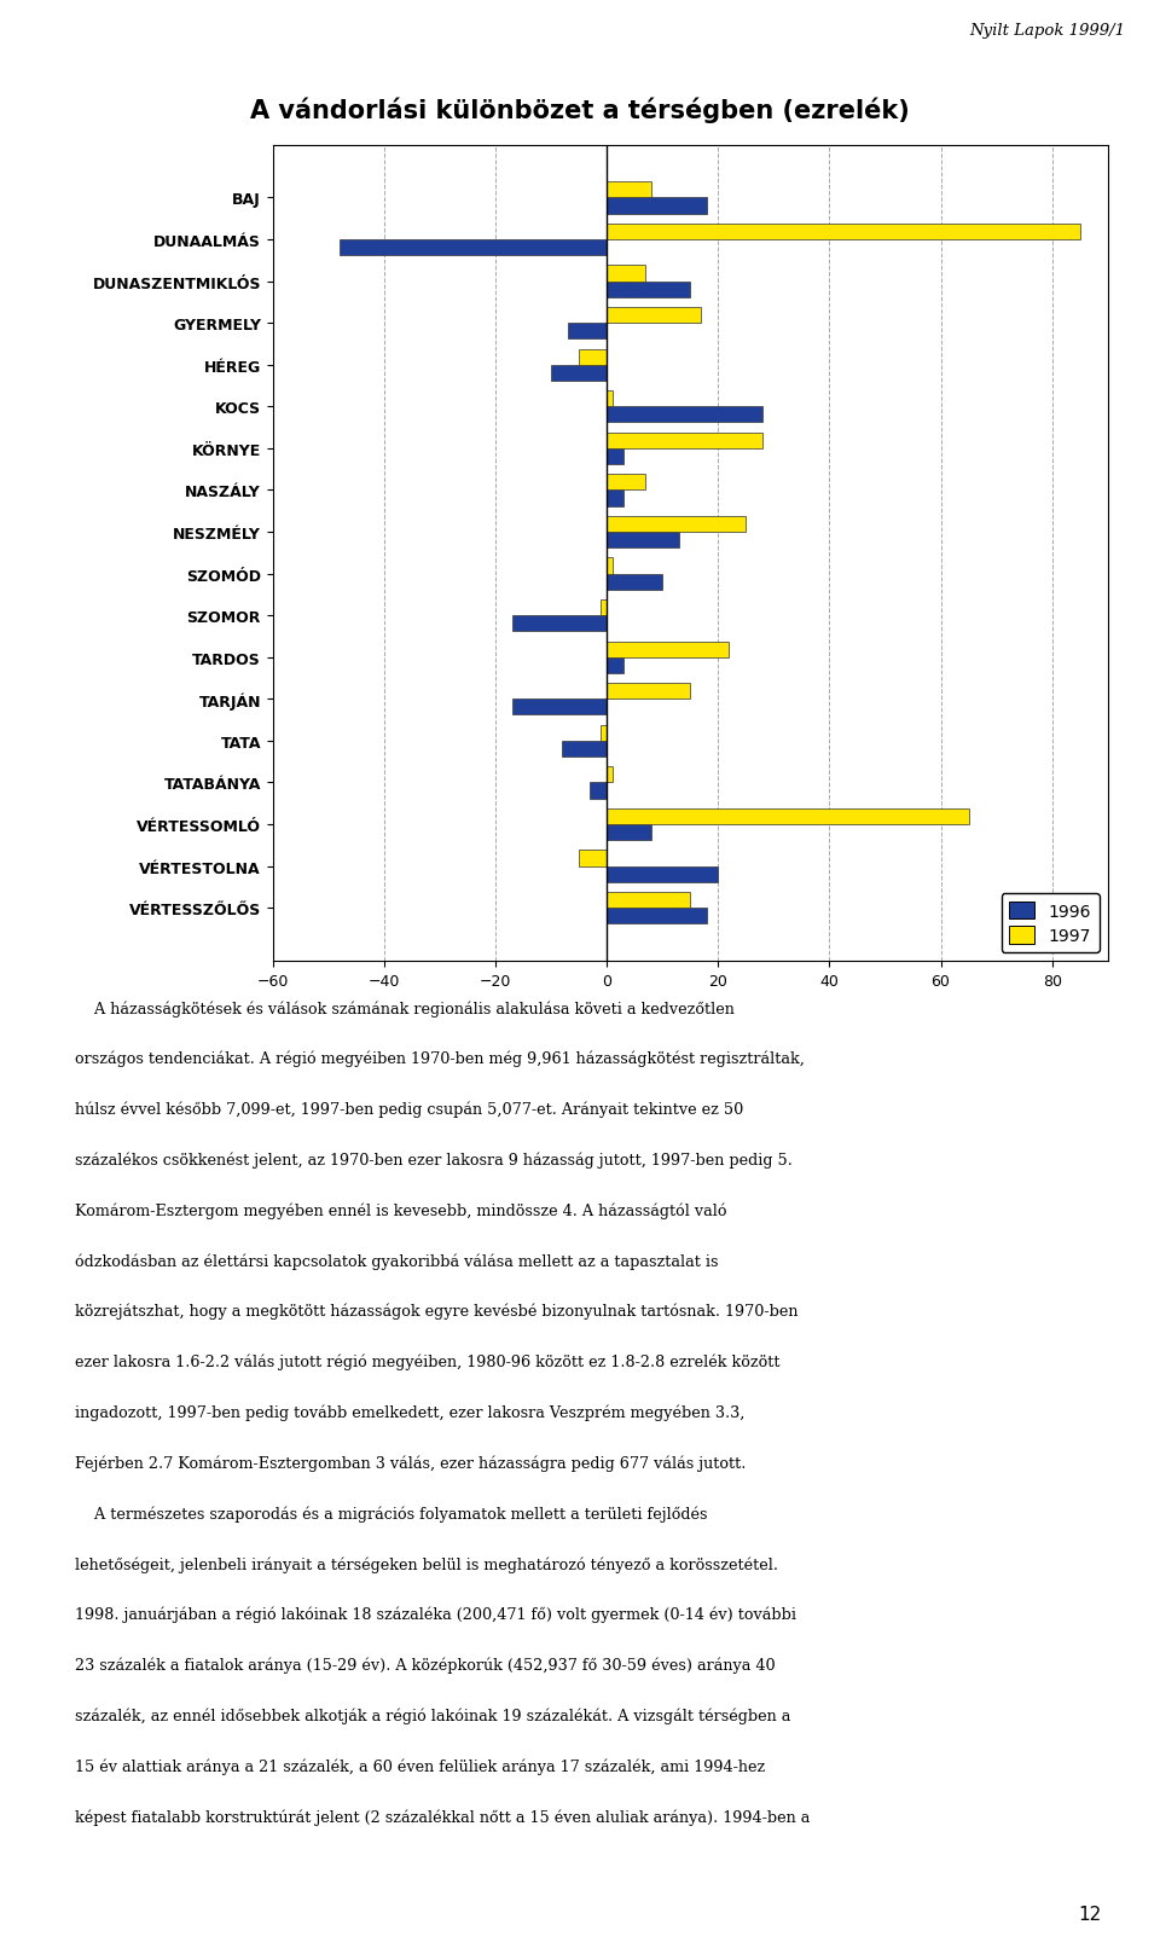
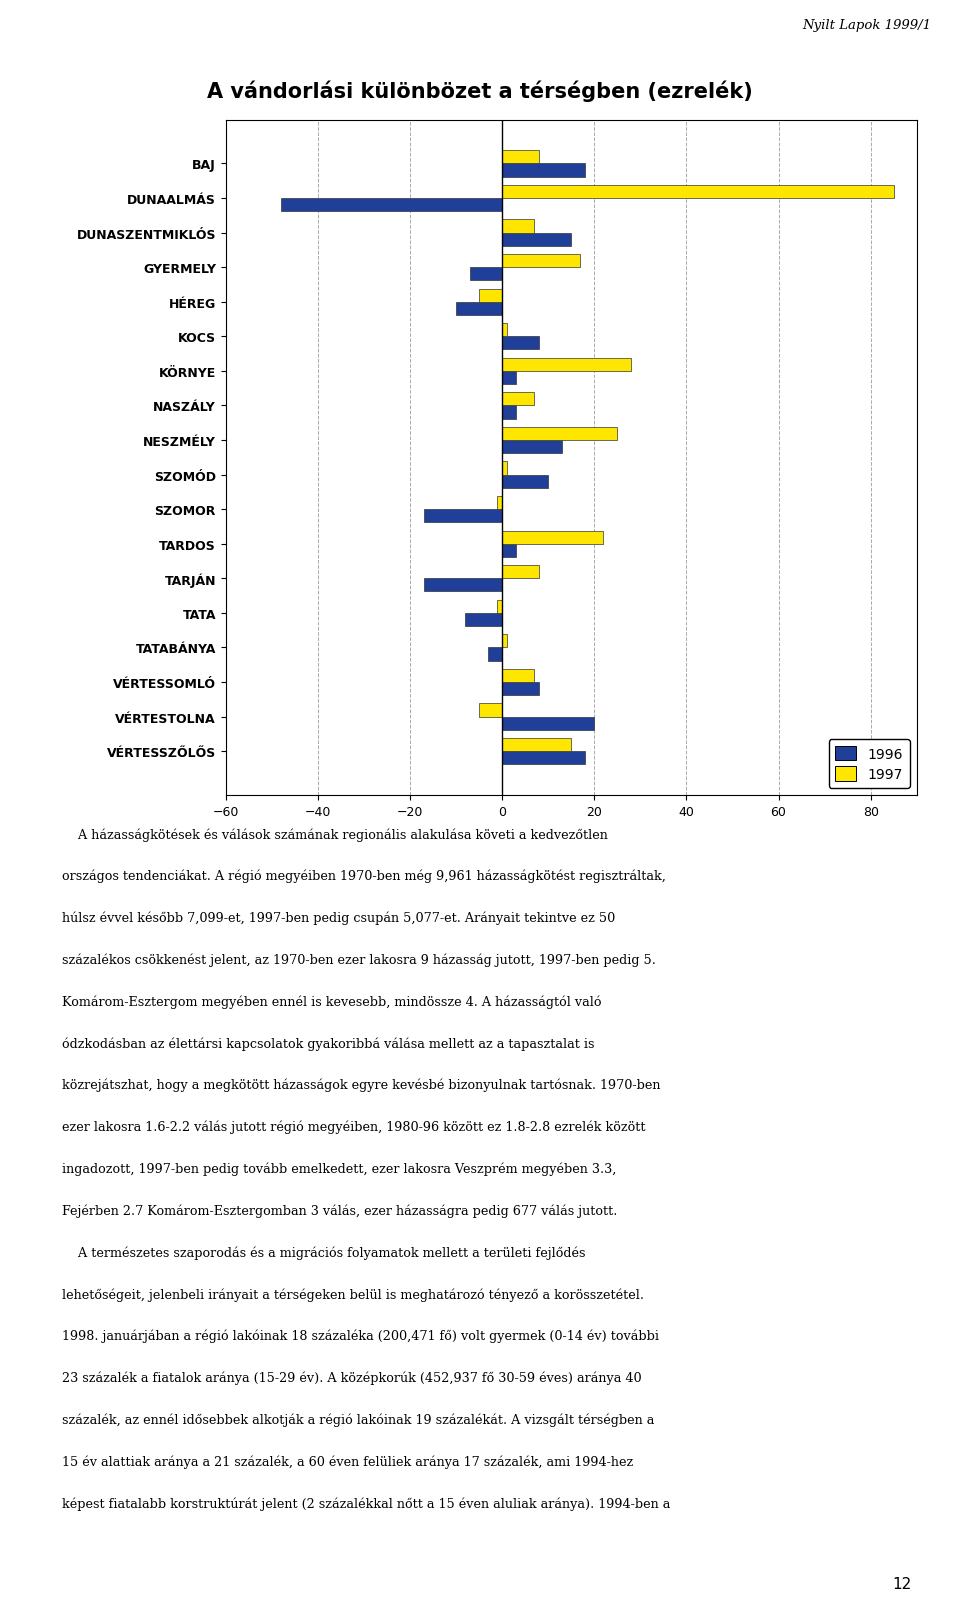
1996/KOCS: 28 -> 8
1997/TARJÁN: 15 -> 8
1997/VÉRTESSOMLÓ: 65 -> 7
